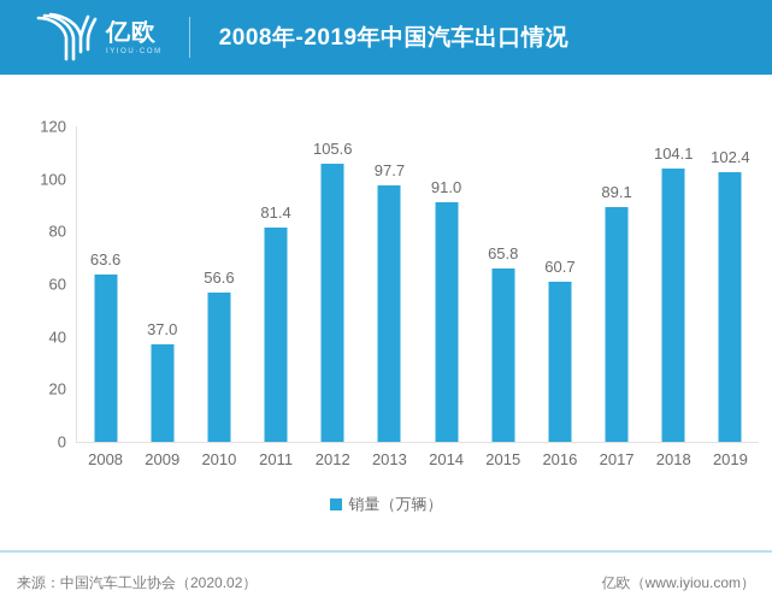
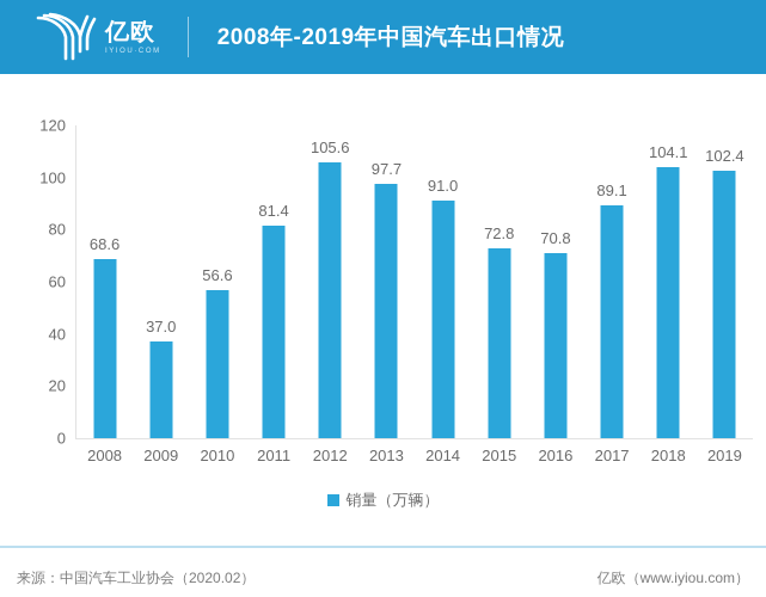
2008: 63.6 -> 68.6
2015: 65.8 -> 72.8
2016: 60.7 -> 70.8
